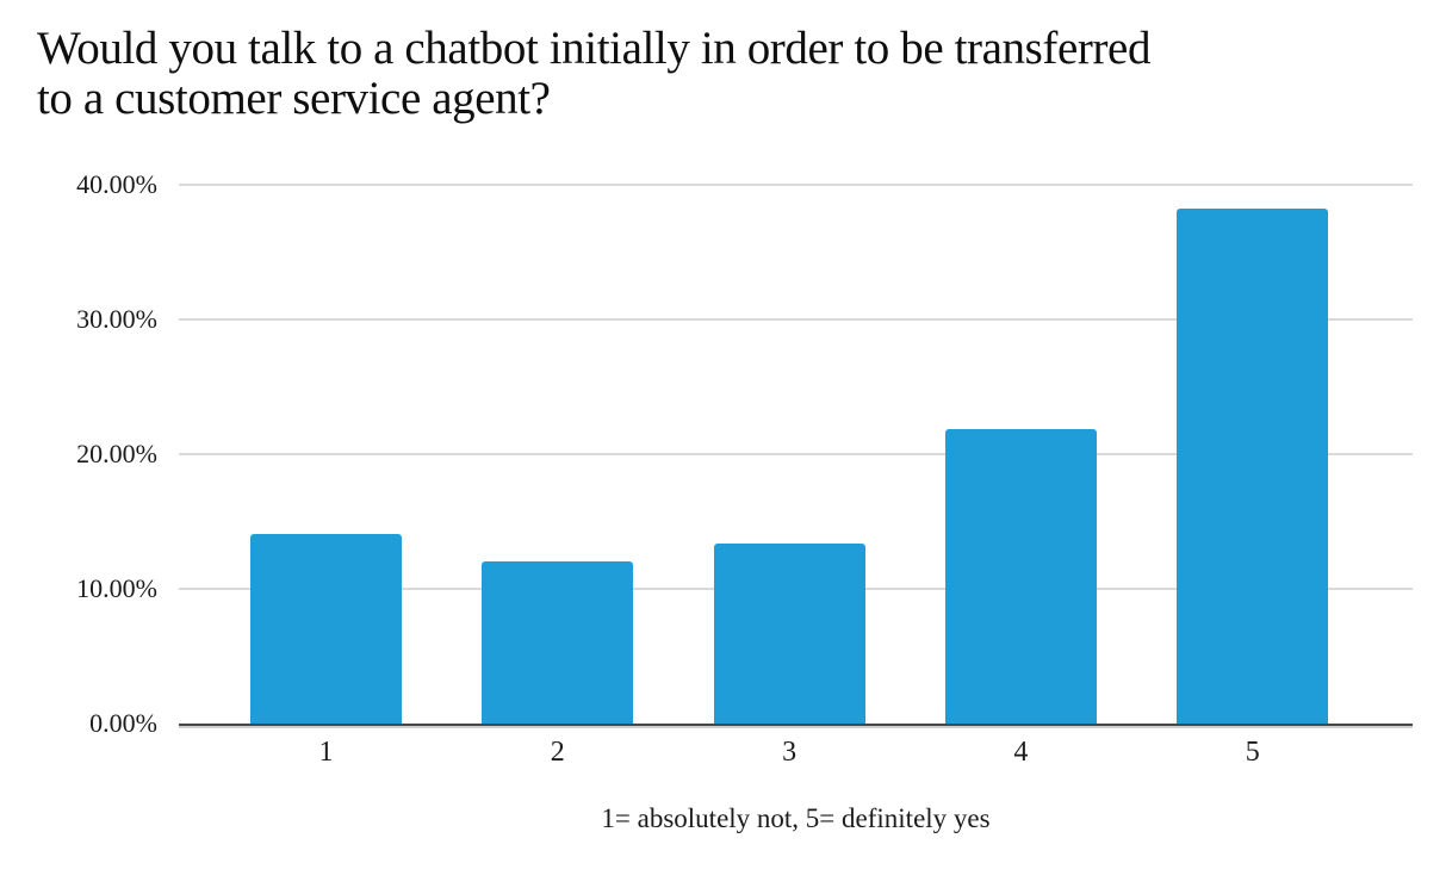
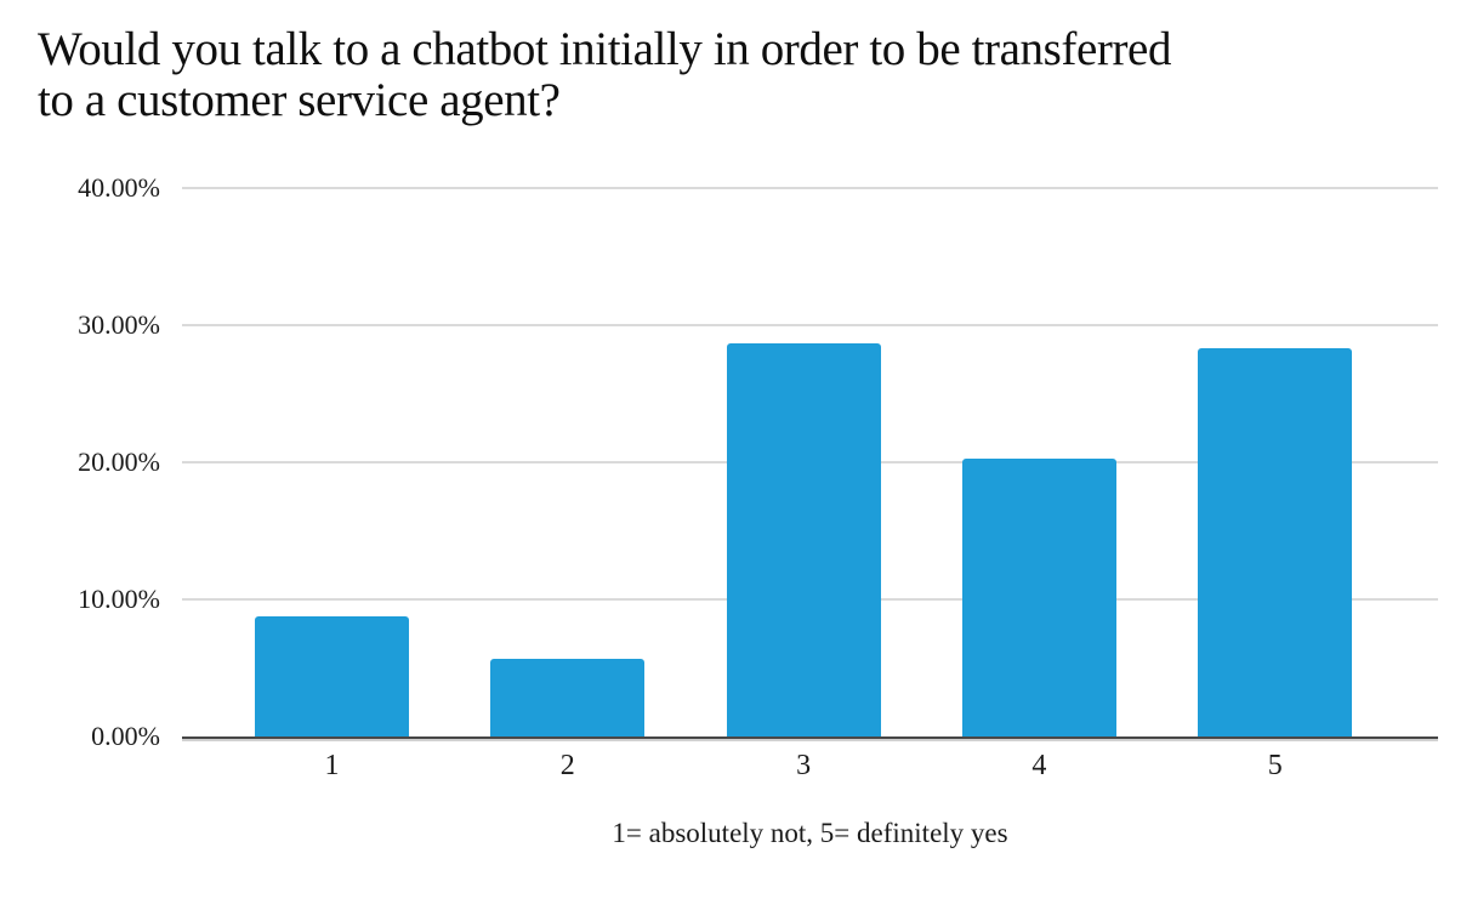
1: 14.1% -> 8.8%
2: 12.0% -> 5.7%
3: 13.4% -> 28.7%
4: 21.9% -> 20.3%
5: 38.2% -> 28.3%
